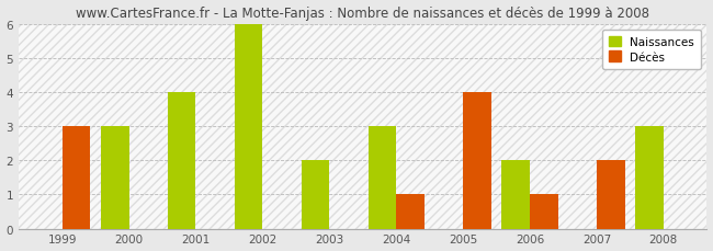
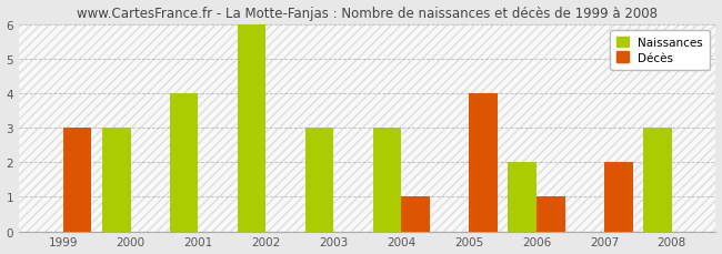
Naissances/2003: 2 -> 3
